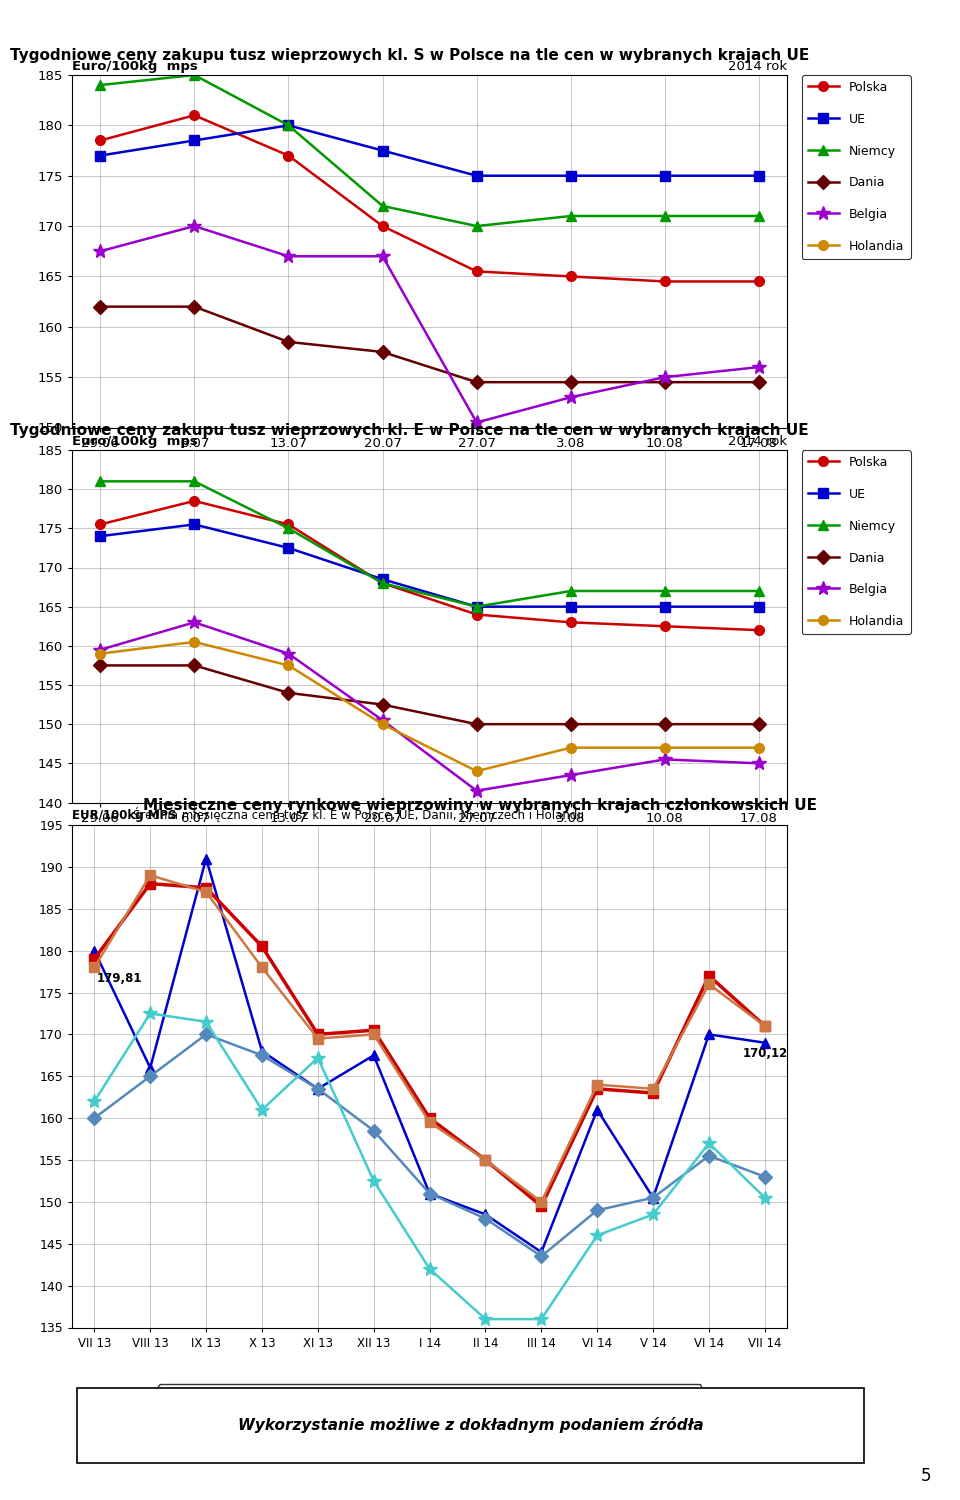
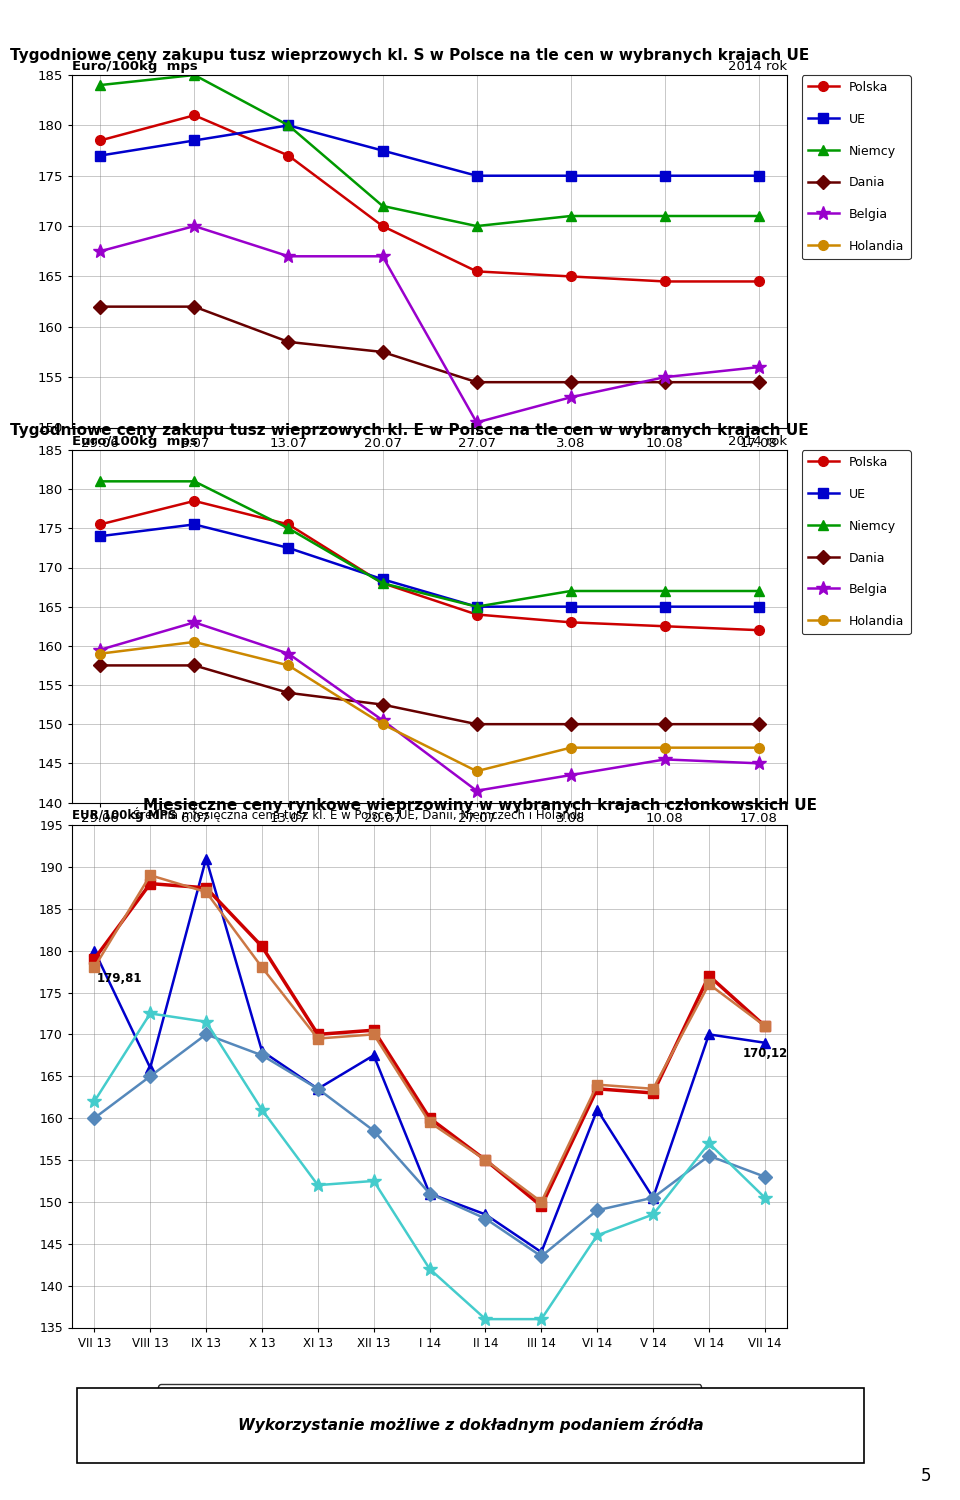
Holandia/XI 13: 167.2 -> 152.0
